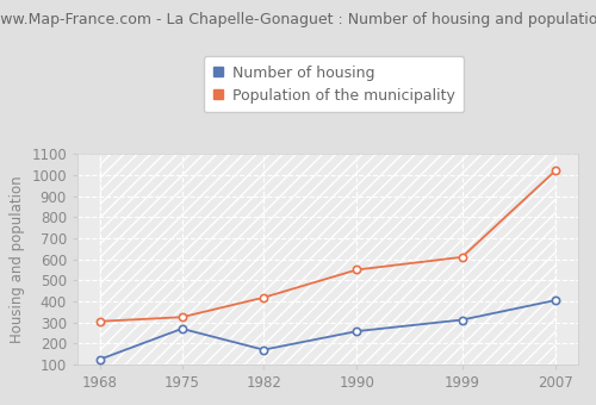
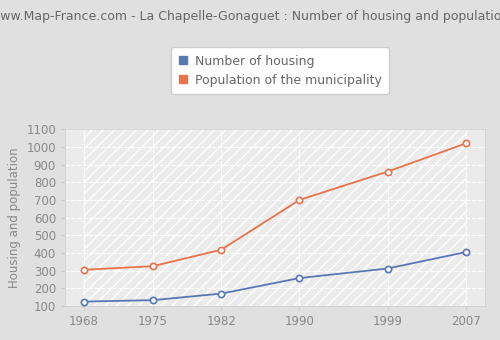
Number of housing/1975: 270 -> 130
Population of the municipality/1990: 550 -> 700
Population of the municipality/1999: 610 -> 860
